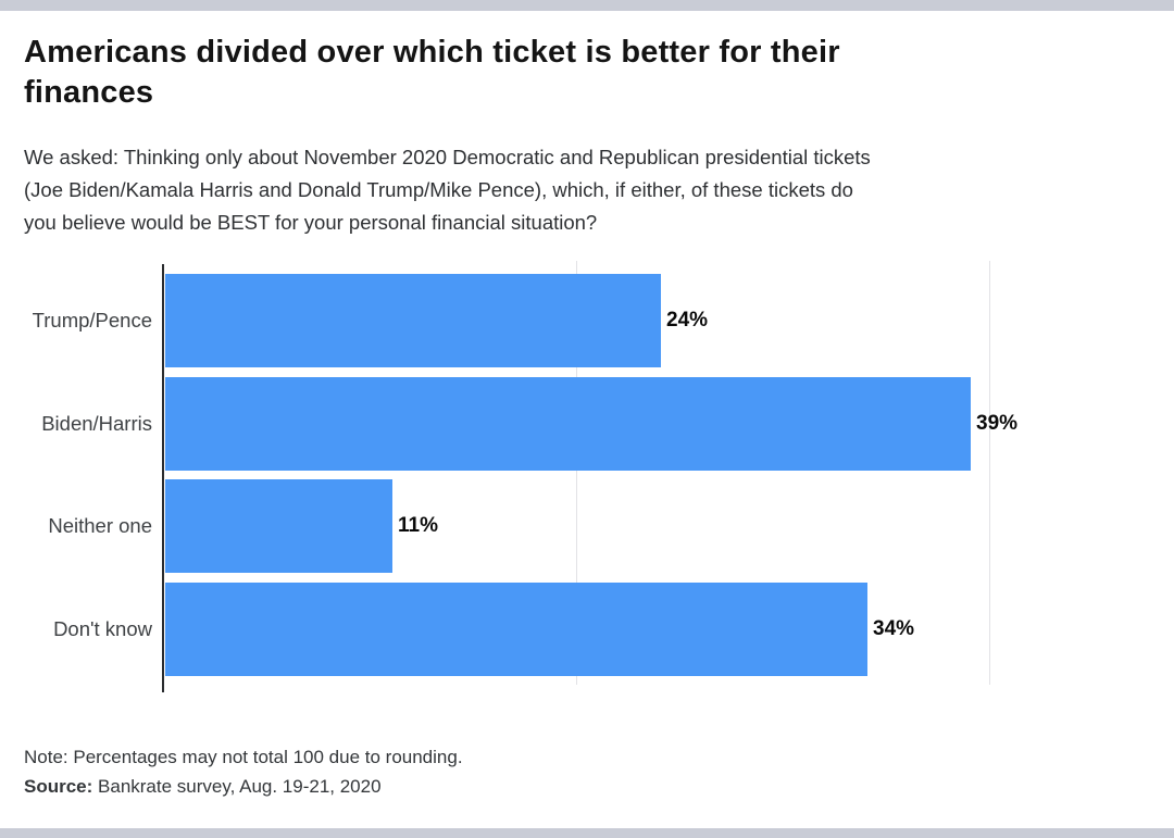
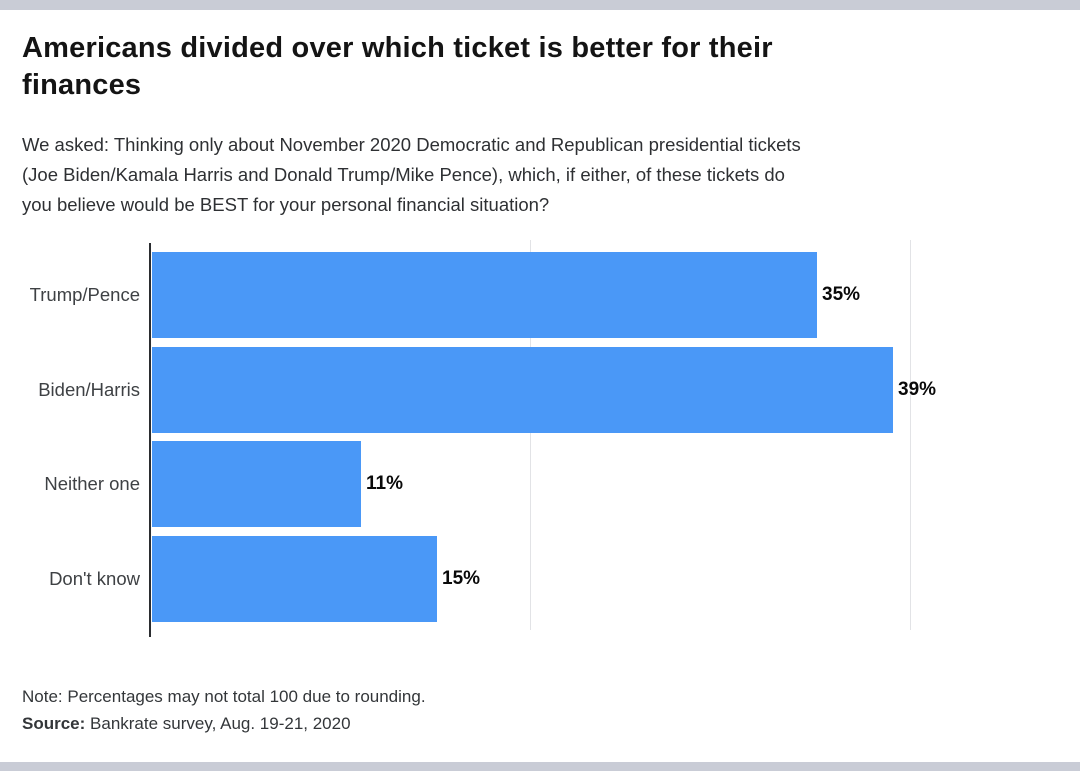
Trump/Pence: 24% -> 35%
Don't know: 34% -> 15%
